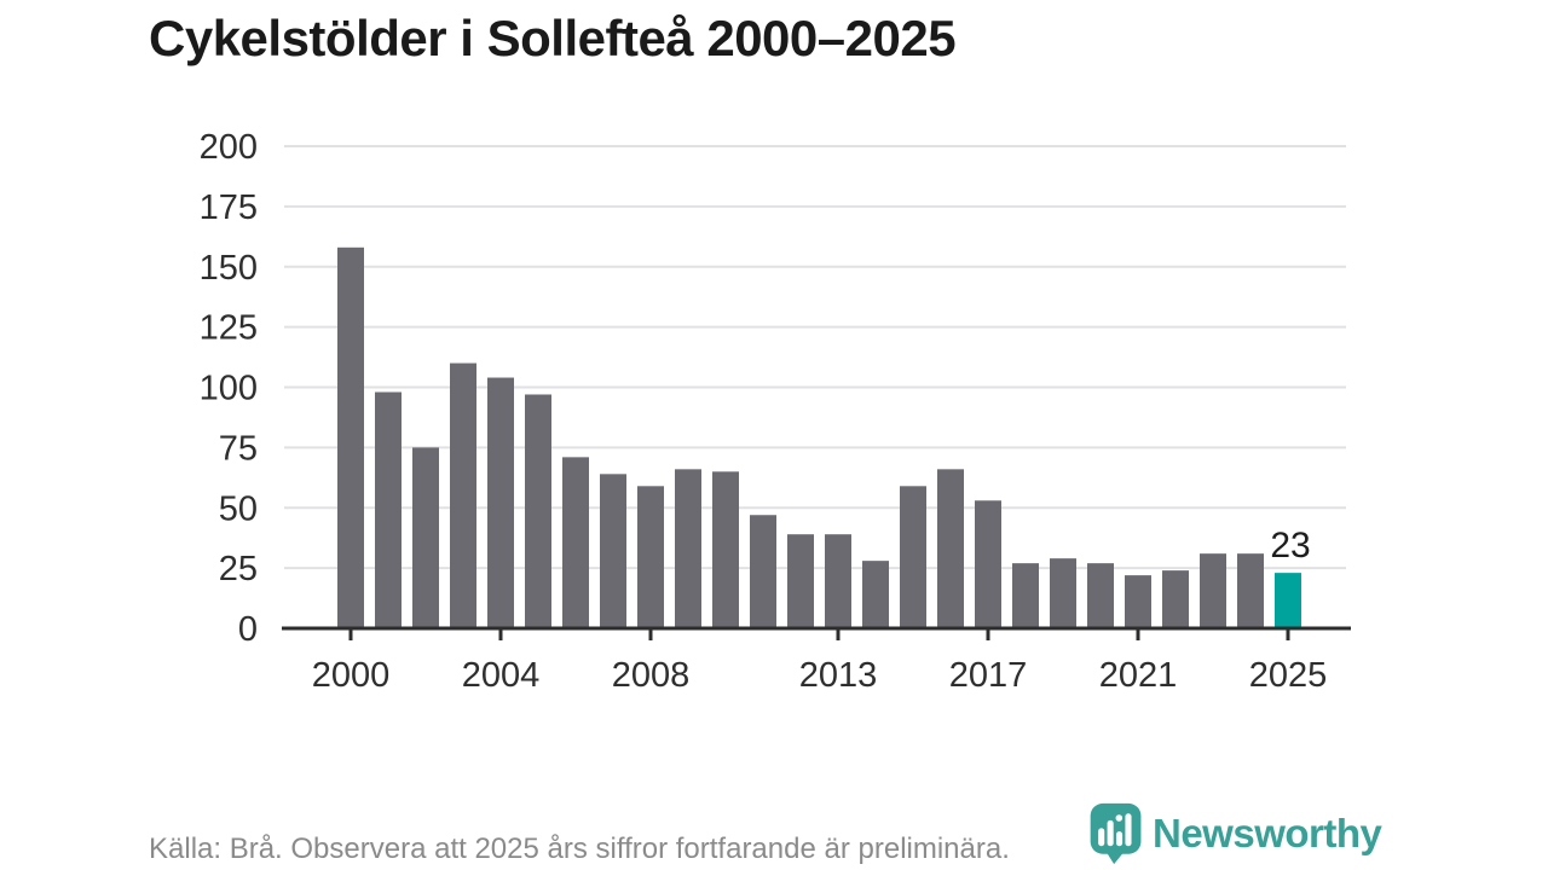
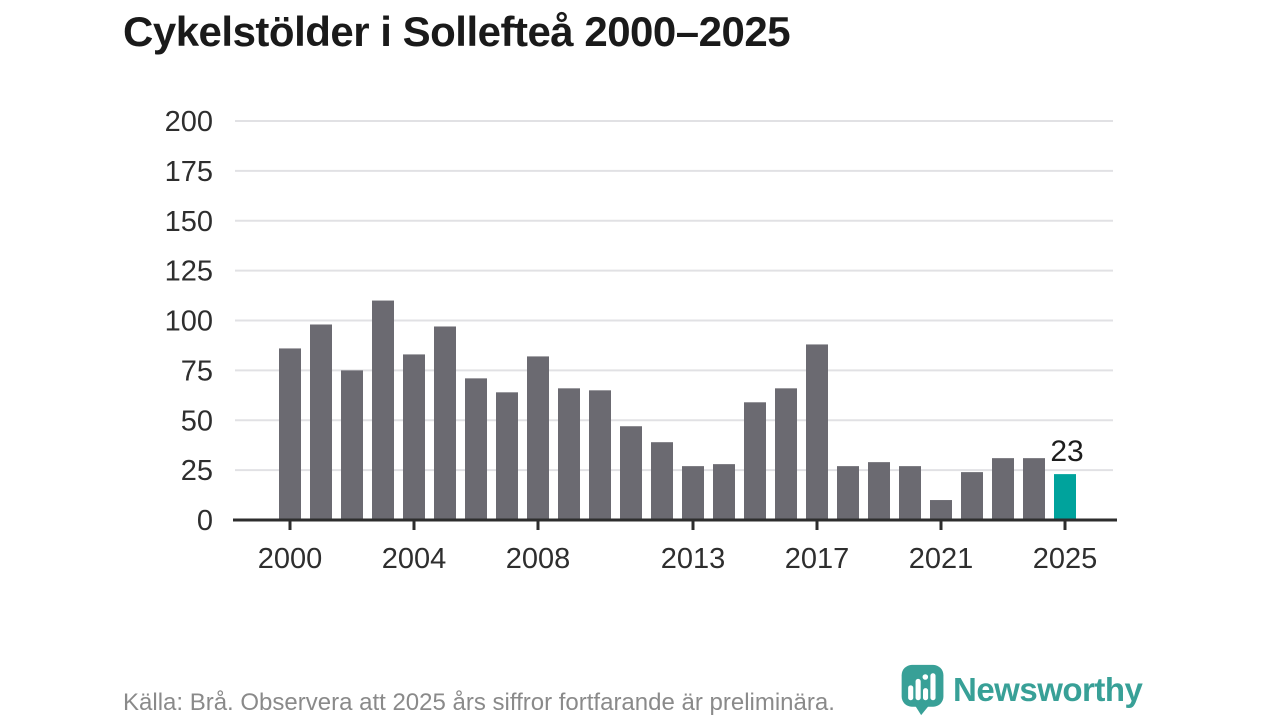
2000: 158 -> 86
2004: 104 -> 83
2008: 59 -> 82
2013: 39 -> 27
2017: 53 -> 88
2021: 22 -> 10
